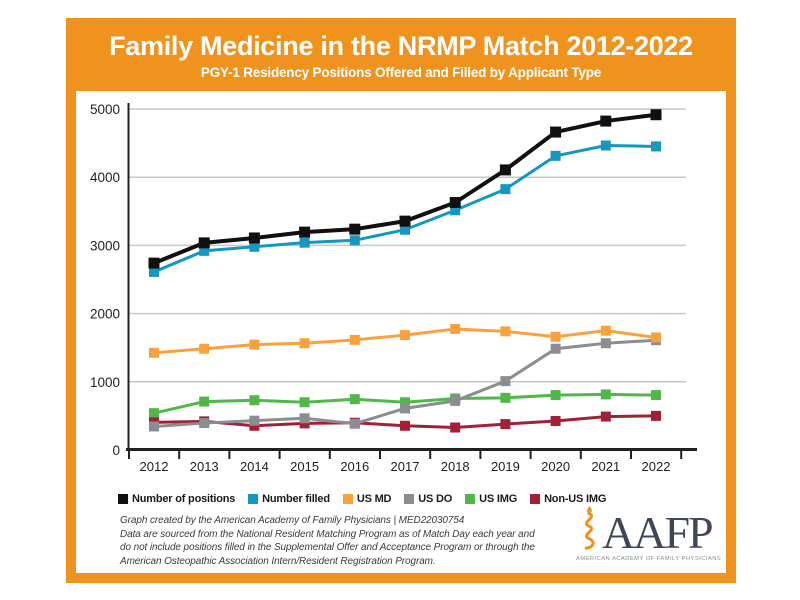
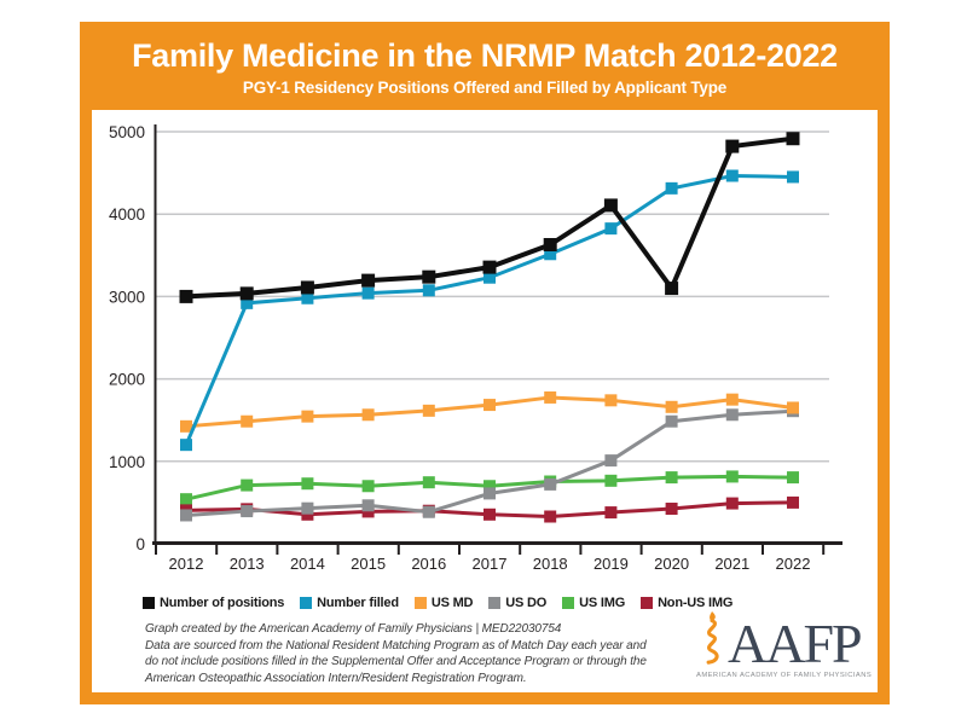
Number of positions/2012: 2700 -> 3000
Number filled/2012: 2600 -> 1200
Number of positions/2020: 4700 -> 3100
